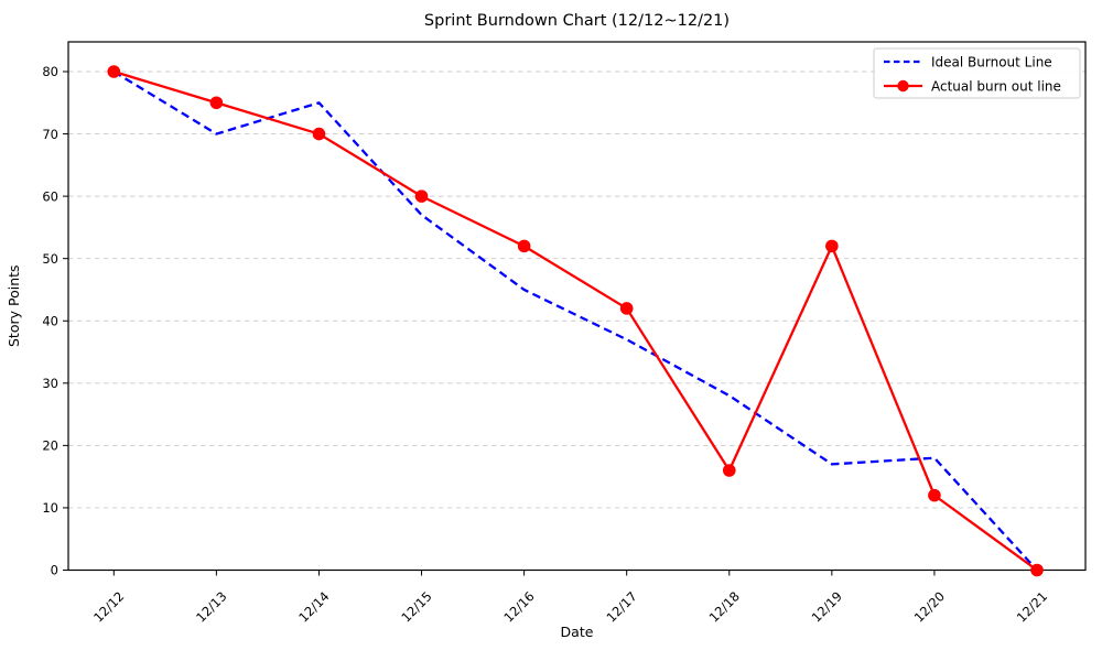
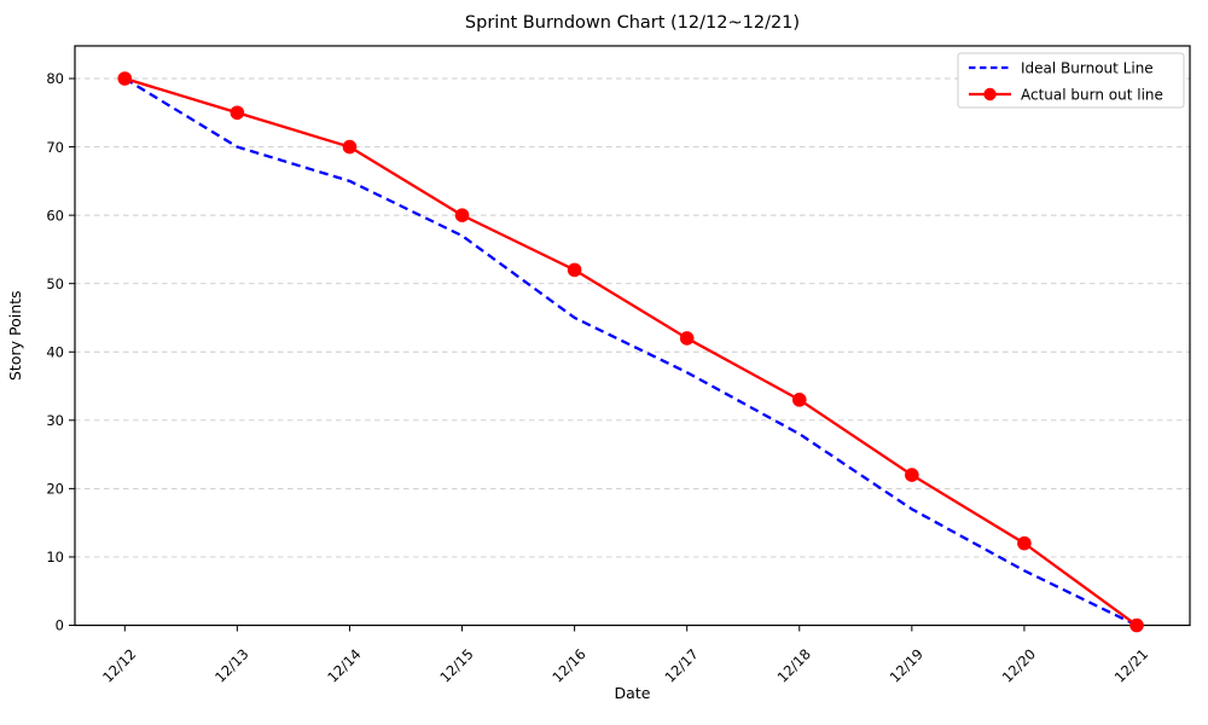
Ideal Burnout Line/12/14: 75 -> 65
Actual burn out line/12/18: 16 -> 33
Actual burn out line/12/19: 52 -> 22
Ideal Burnout Line/12/20: 18 -> 8
